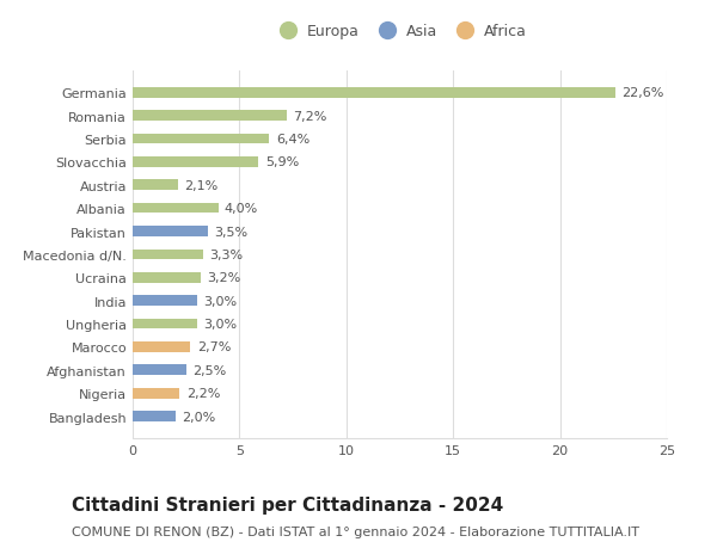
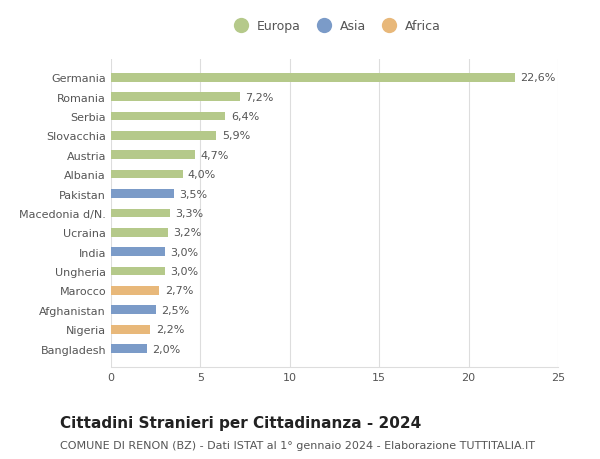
Austria: 2,1% -> 4,7%
